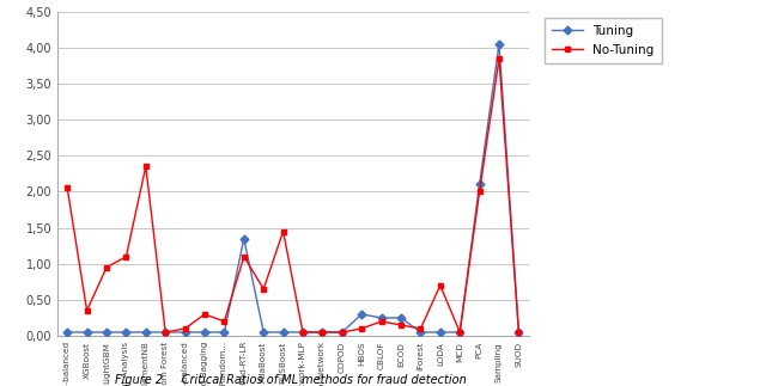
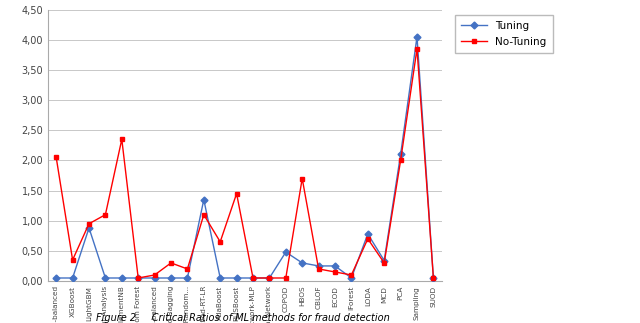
Tuning/LightGBM: 0,05 -> 0,88
Tuning/COPOD: 0,05 -> 0,48
No-Tuning/HBOS: 0,10 -> 1,70
Tuning/LODA: 0,05 -> 0,78
Tuning/MCD: 0,05 -> 0,34
No-Tuning/MCD: 0,05 -> 0,30
